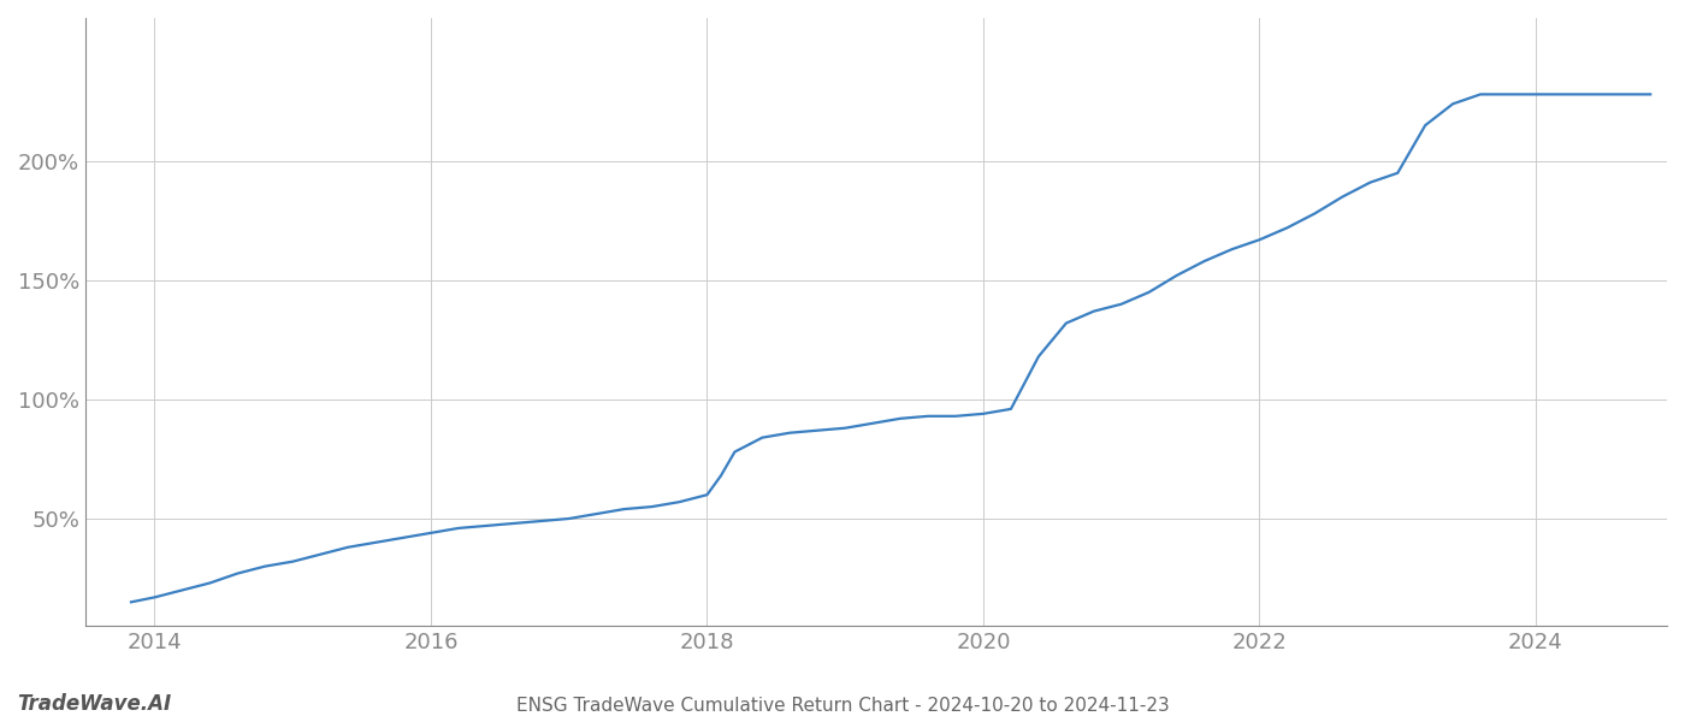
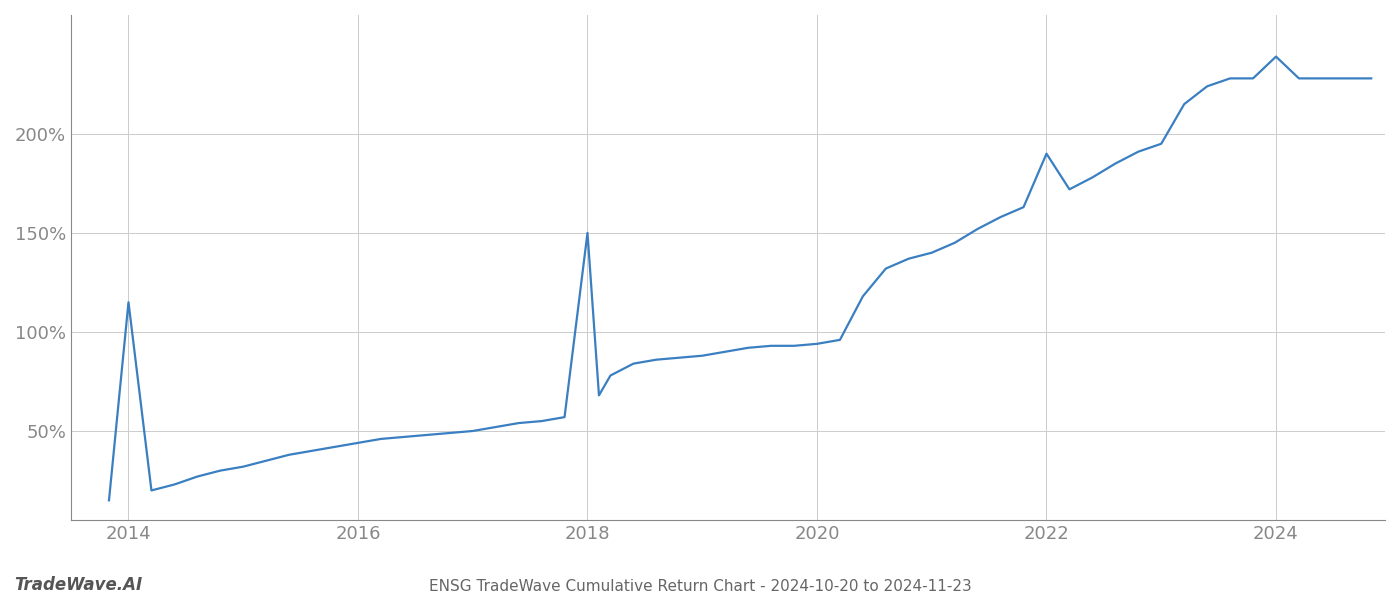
2014: 17% -> 115%
2018: 60% -> 150%
2022: 167% -> 190%
2024: 228% -> 239%
